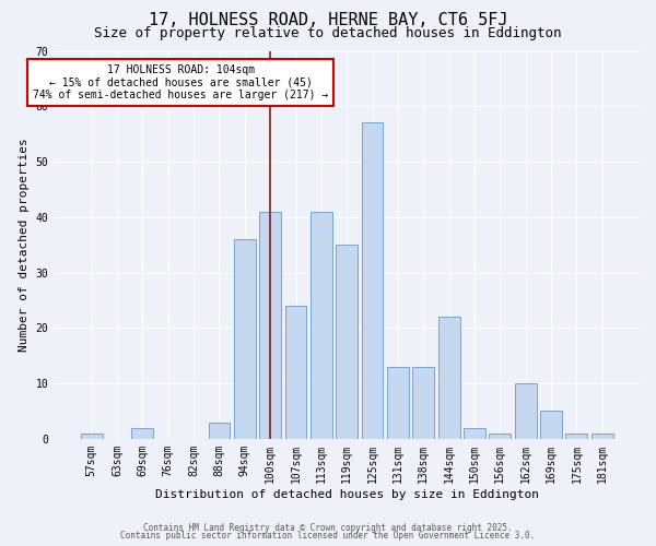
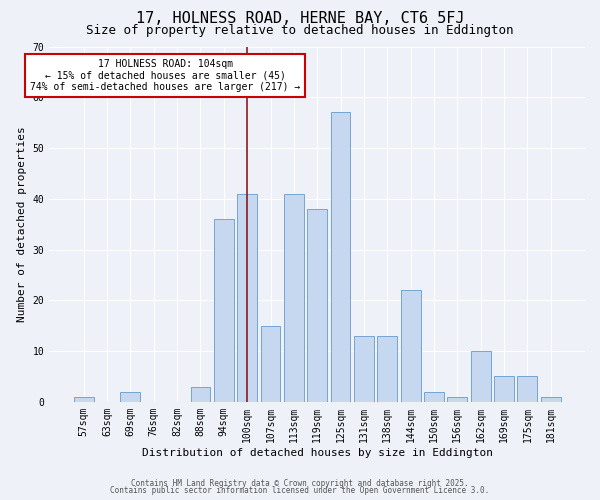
107sqm: 24 -> 15
119sqm: 35 -> 38
175sqm: 1 -> 5
